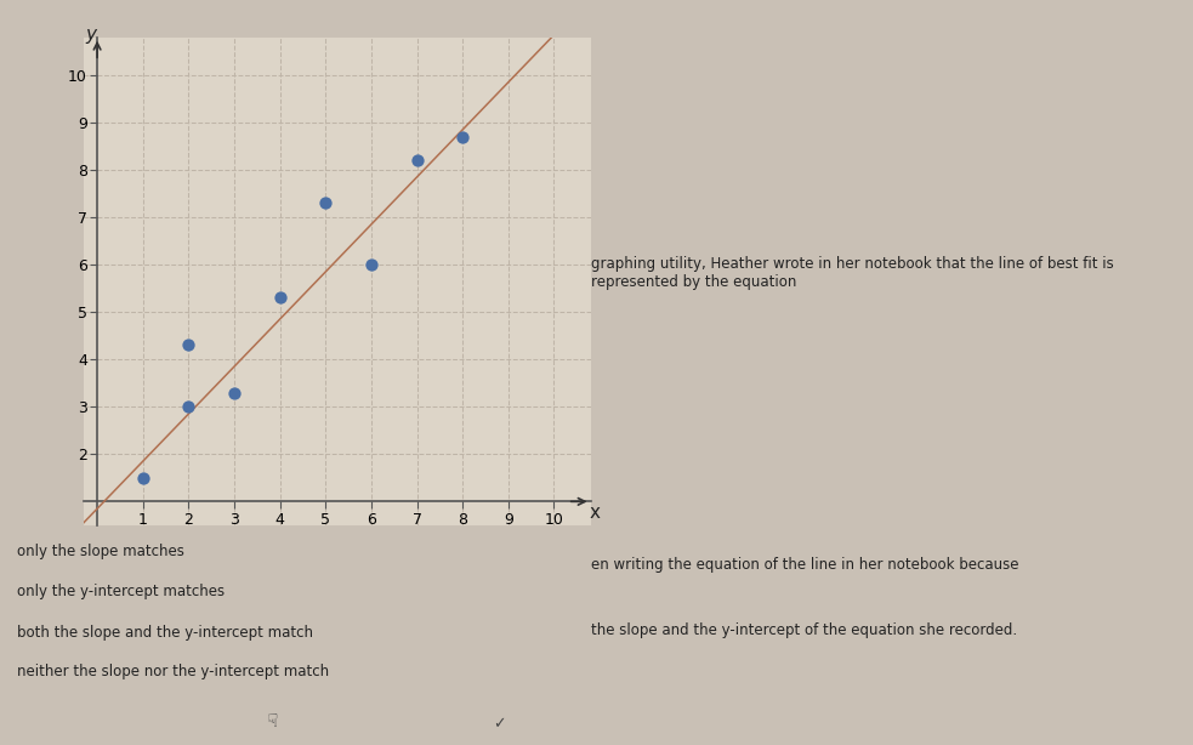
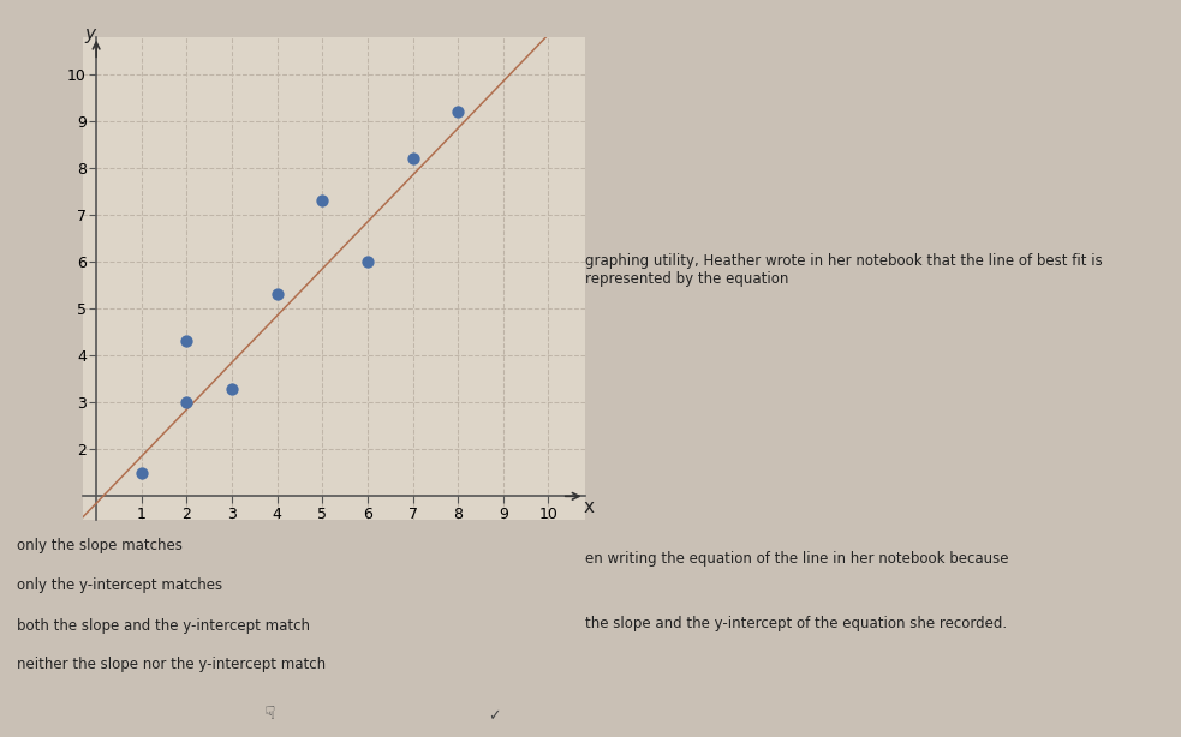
8: 8.7 -> 9.2
